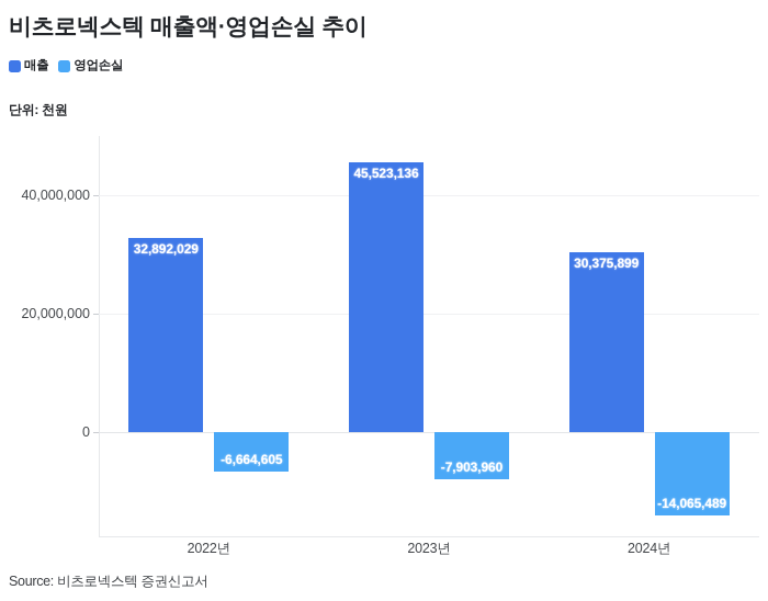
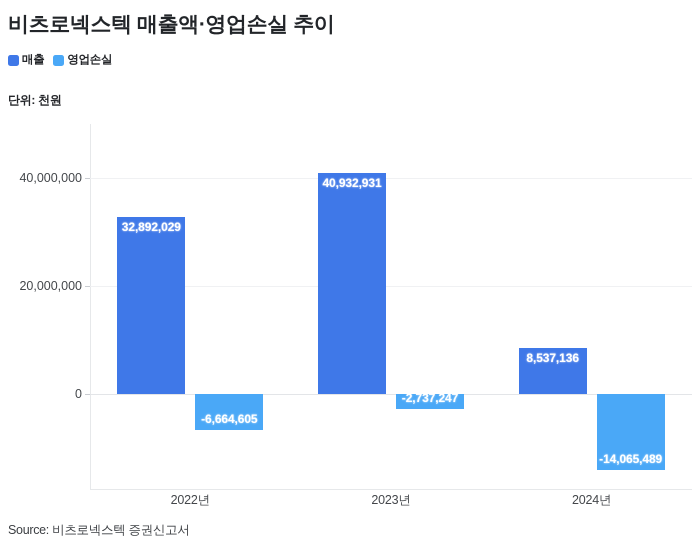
매출/2023년: 45,523,136 -> 40,932,931
영업손실/2023년: -7,903,960 -> -2,737,247
매출/2024년: 30,375,899 -> 8,537,136
